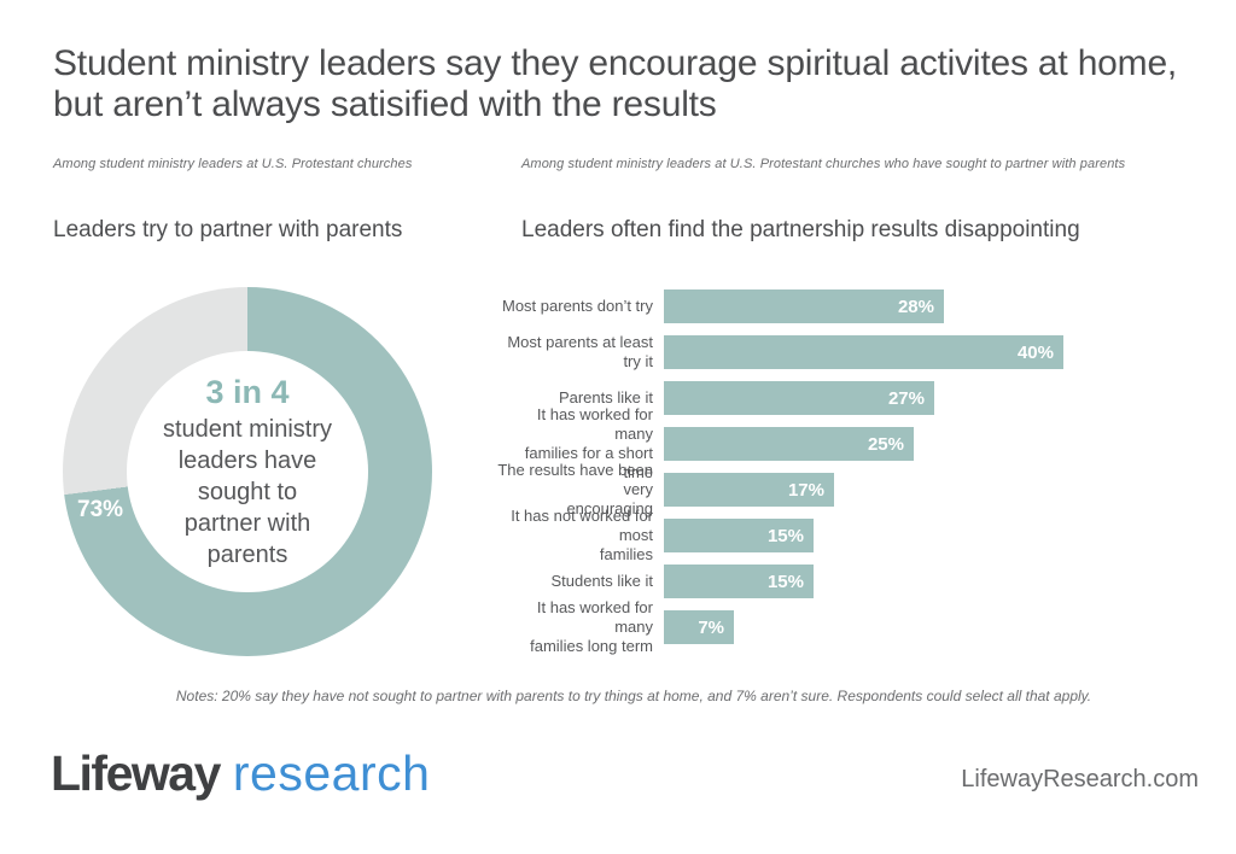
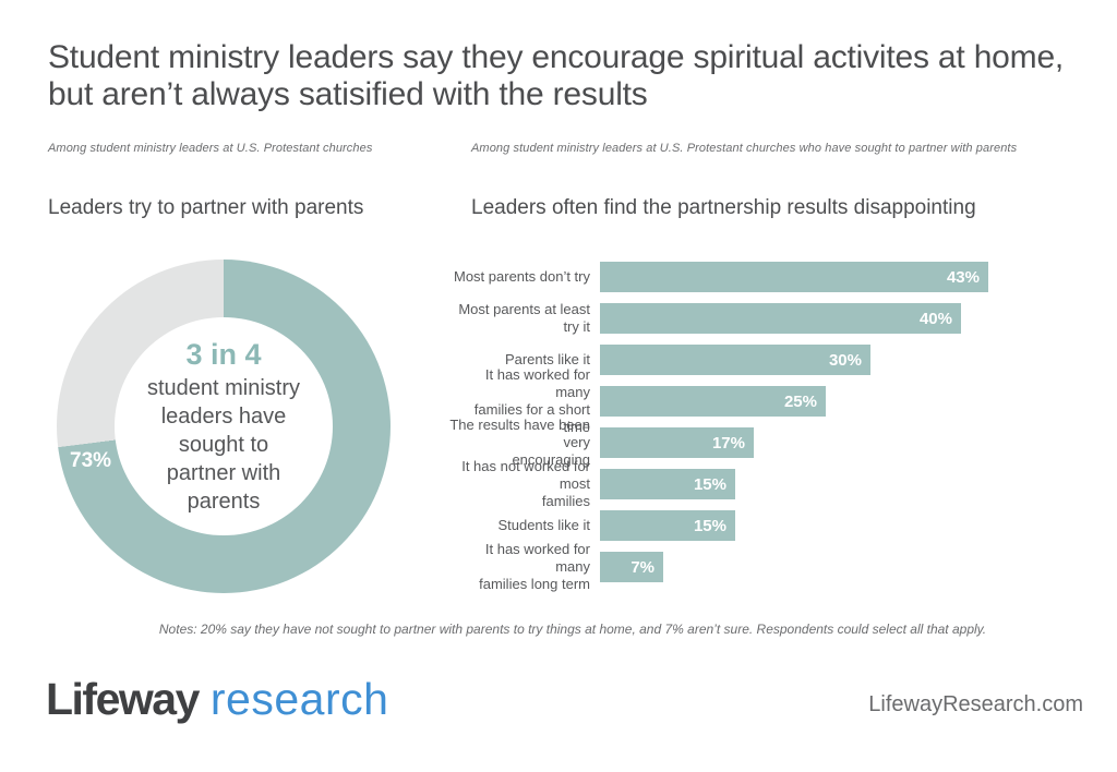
Leaders often find the partnership results disappointing/Most parents don’t try: 28% -> 43%
Leaders often find the partnership results disappointing/Parents like it: 27% -> 30%
